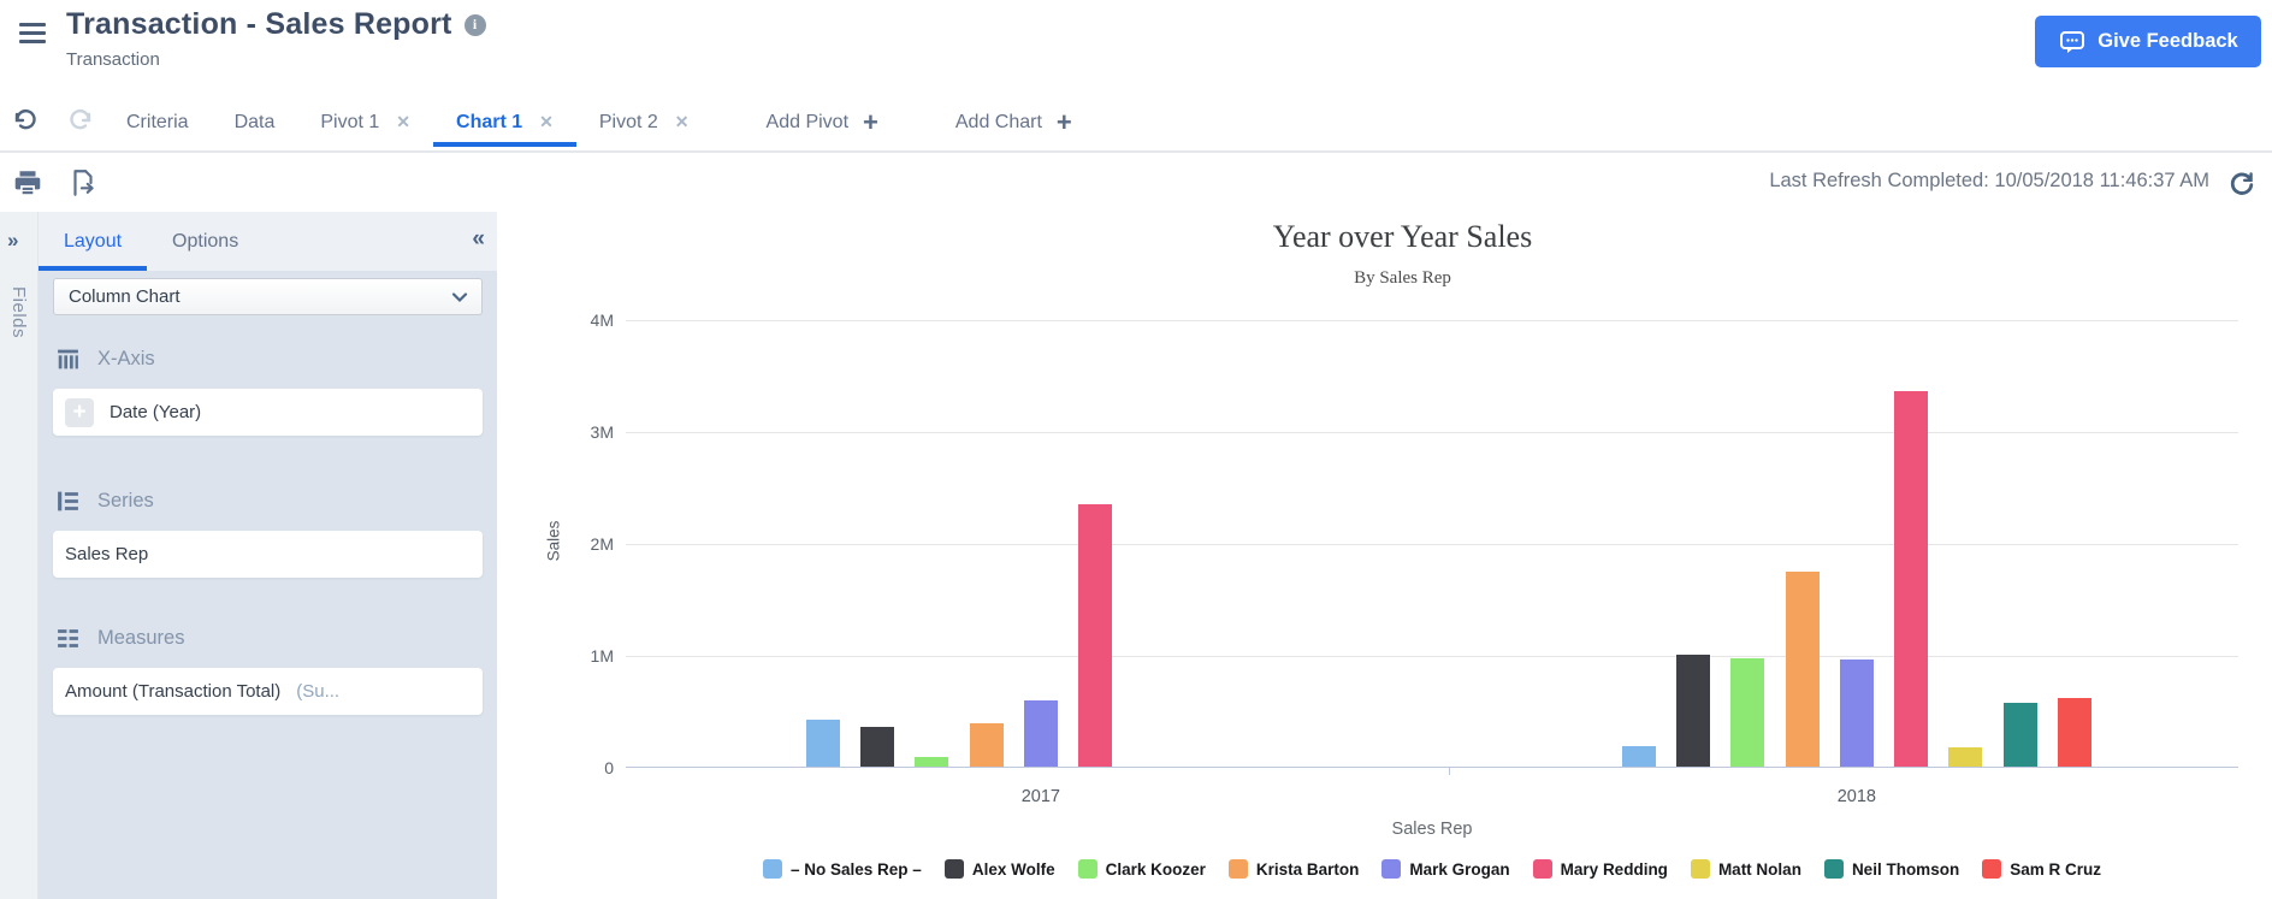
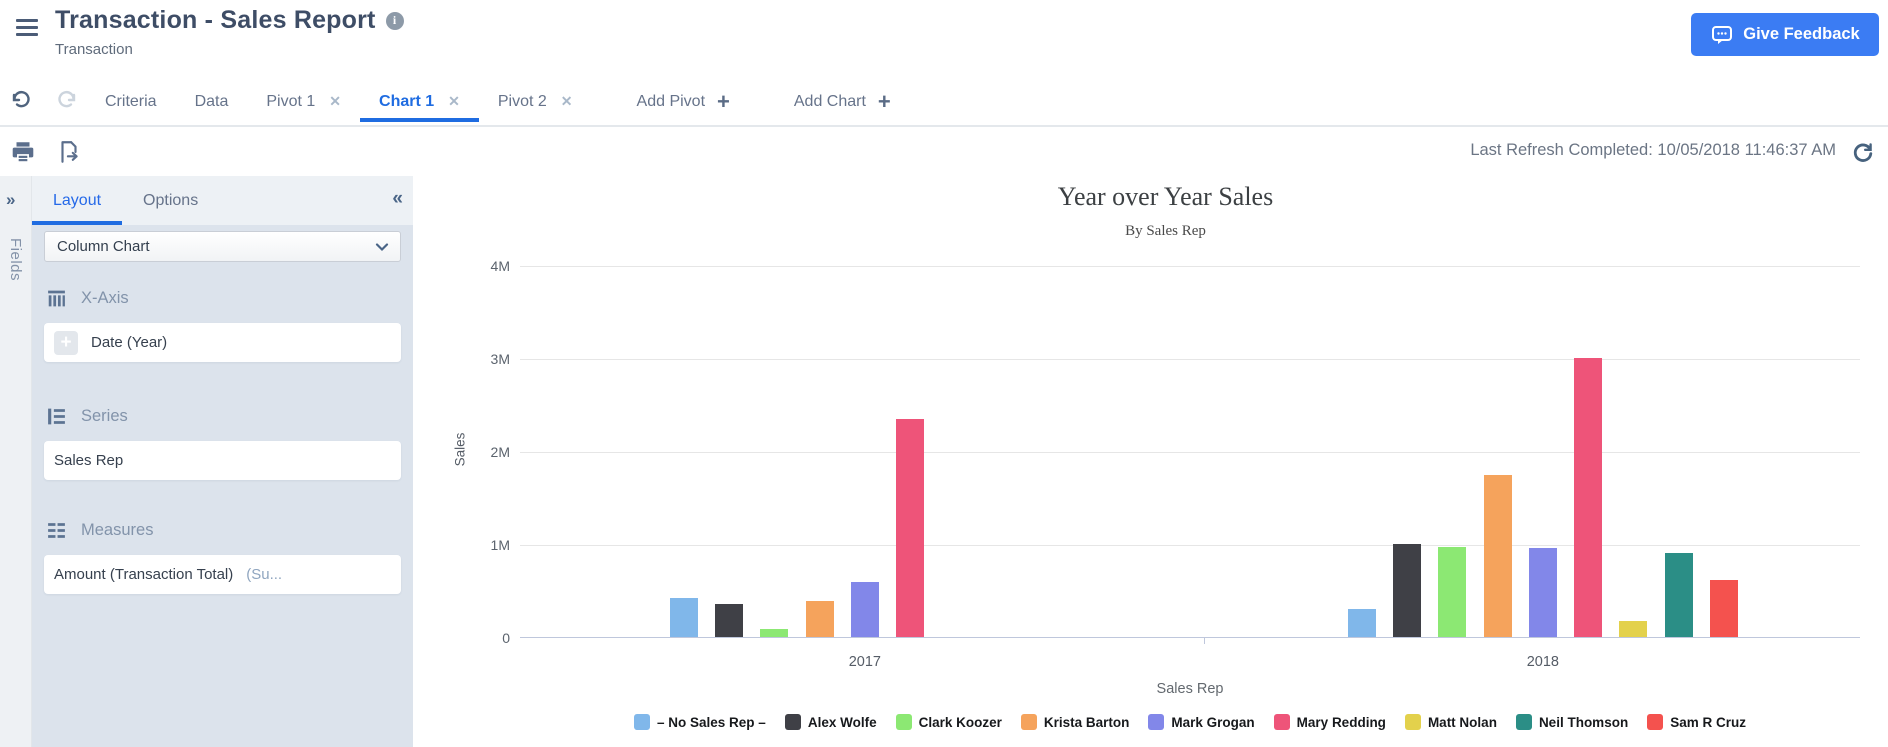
– No Sales Rep –/2018: 0.2M -> 0.3M
Mary Redding/2018: 3.4M -> 3.0M
Neil Thomson/2018: 0.6M -> 0.9M
